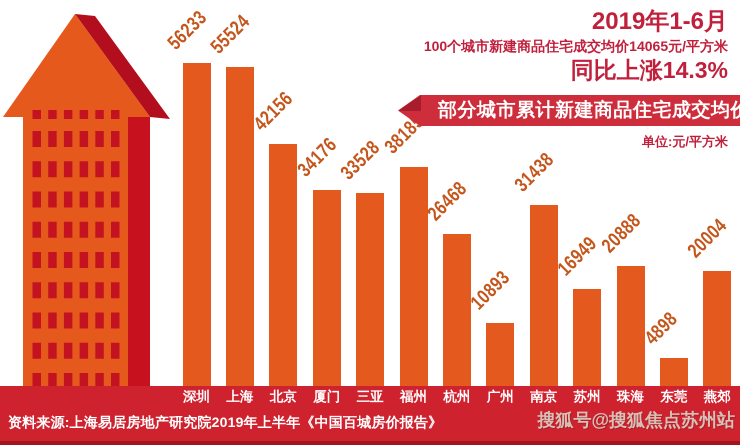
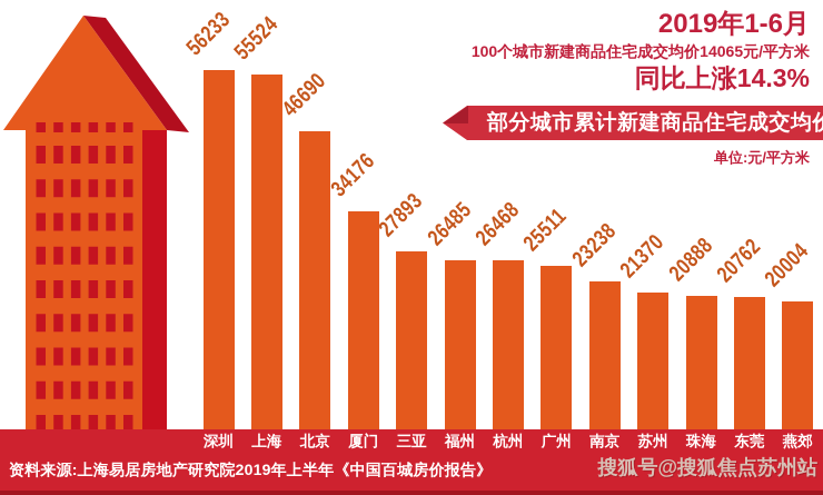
北京: 42156 -> 46690
三亚: 33528 -> 27893
福州: 38185 -> 26485
广州: 10893 -> 25511
南京: 31438 -> 23238
苏州: 16949 -> 21370
东莞: 4898 -> 20762
